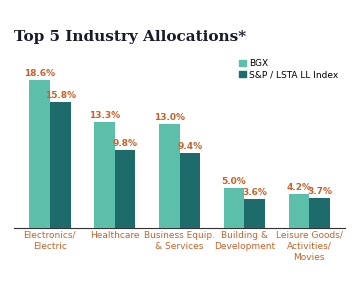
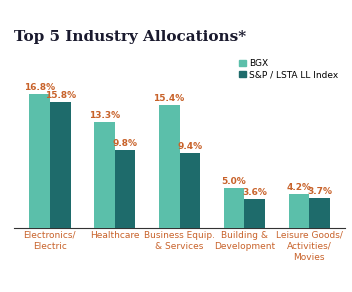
BGX/Electronics/ Electric: 18.6% -> 16.8%
BGX/Business Equip. & Services: 13.0% -> 15.4%
